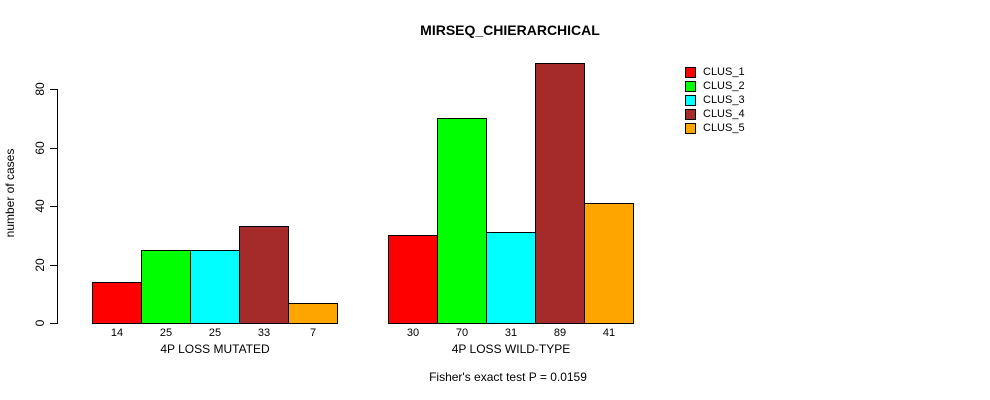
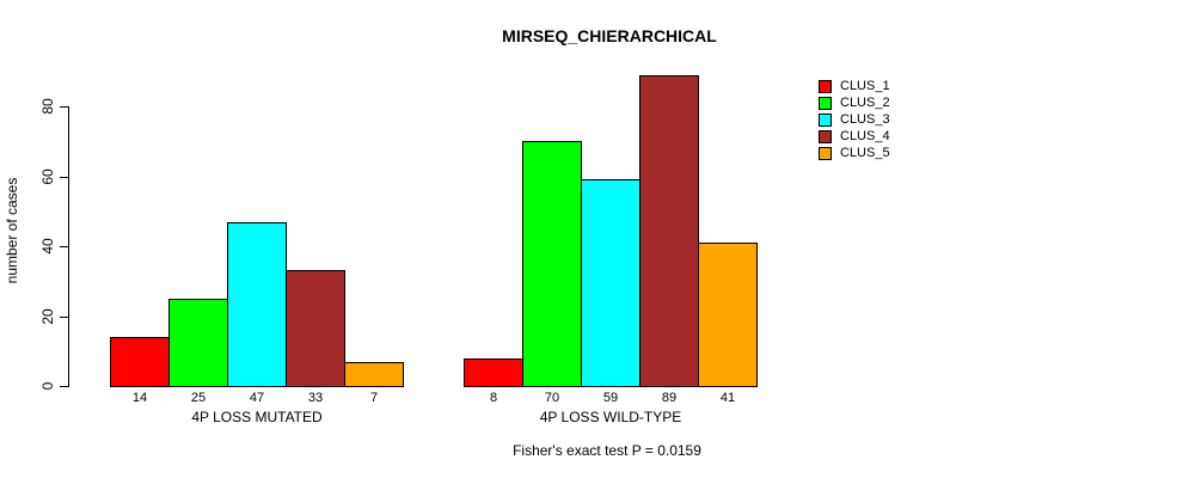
CLUS_3/4P LOSS MUTATED: 25 -> 47
CLUS_1/4P LOSS WILD-TYPE: 30 -> 8
CLUS_3/4P LOSS WILD-TYPE: 31 -> 59
